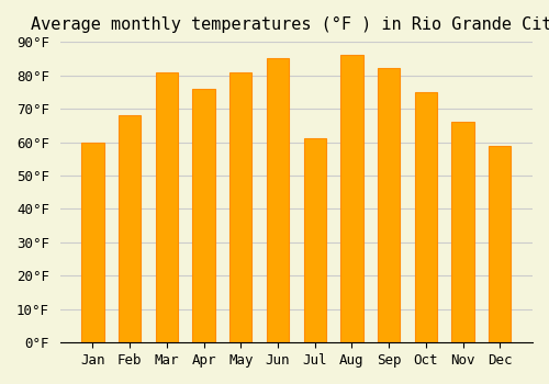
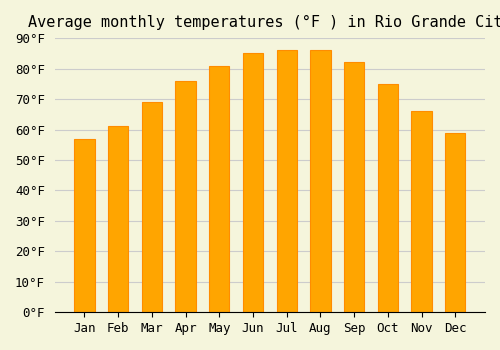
Jan: 60°F -> 57°F
Feb: 68°F -> 61°F
Mar: 81°F -> 69°F
Jul: 61°F -> 86°F
